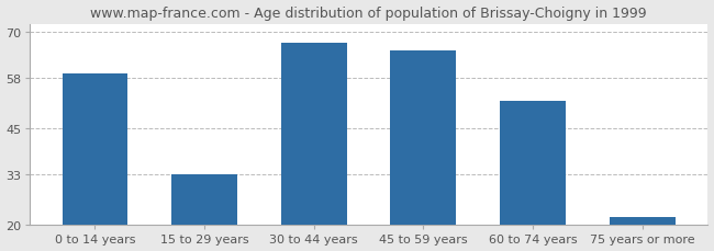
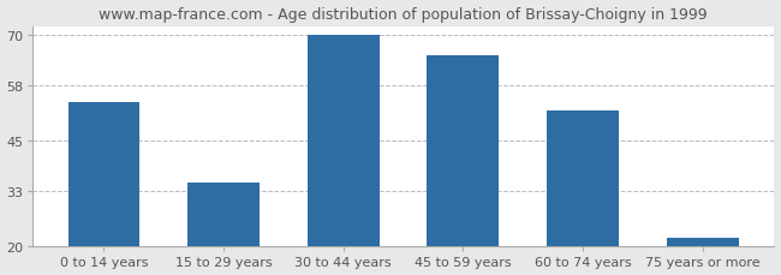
0 to 14 years: 59 -> 54
15 to 29 years: 33 -> 35
30 to 44 years: 67 -> 70
